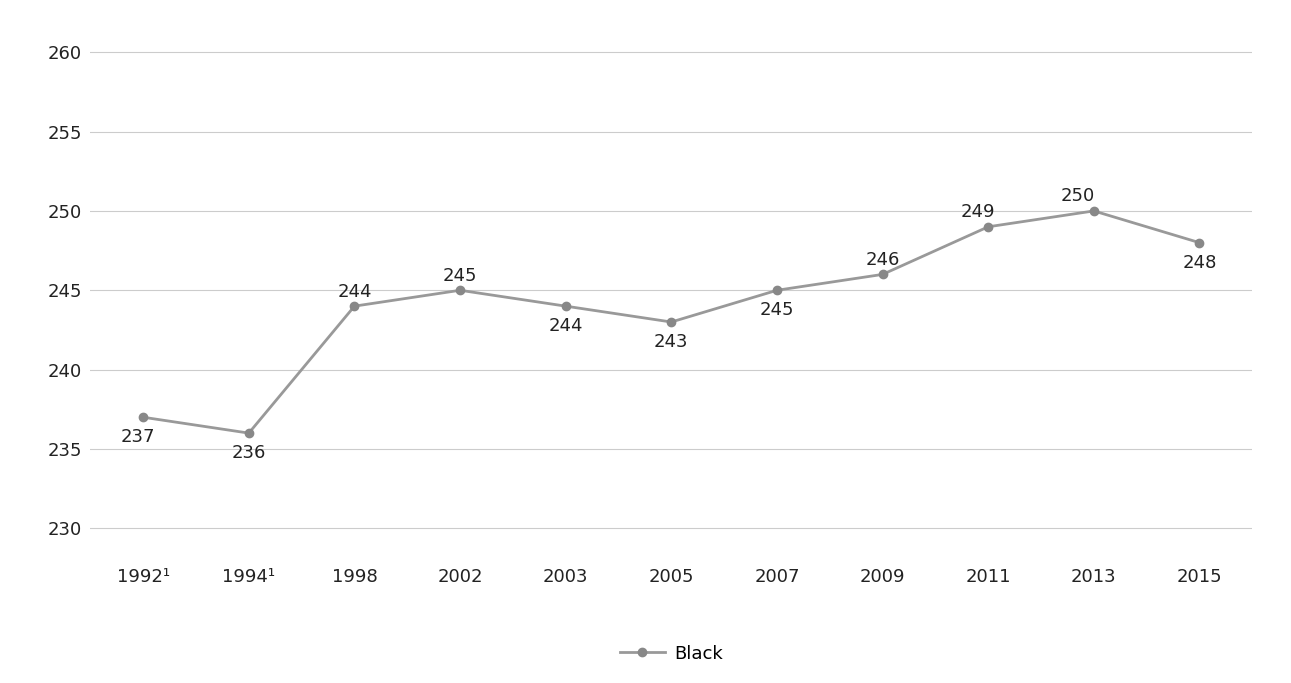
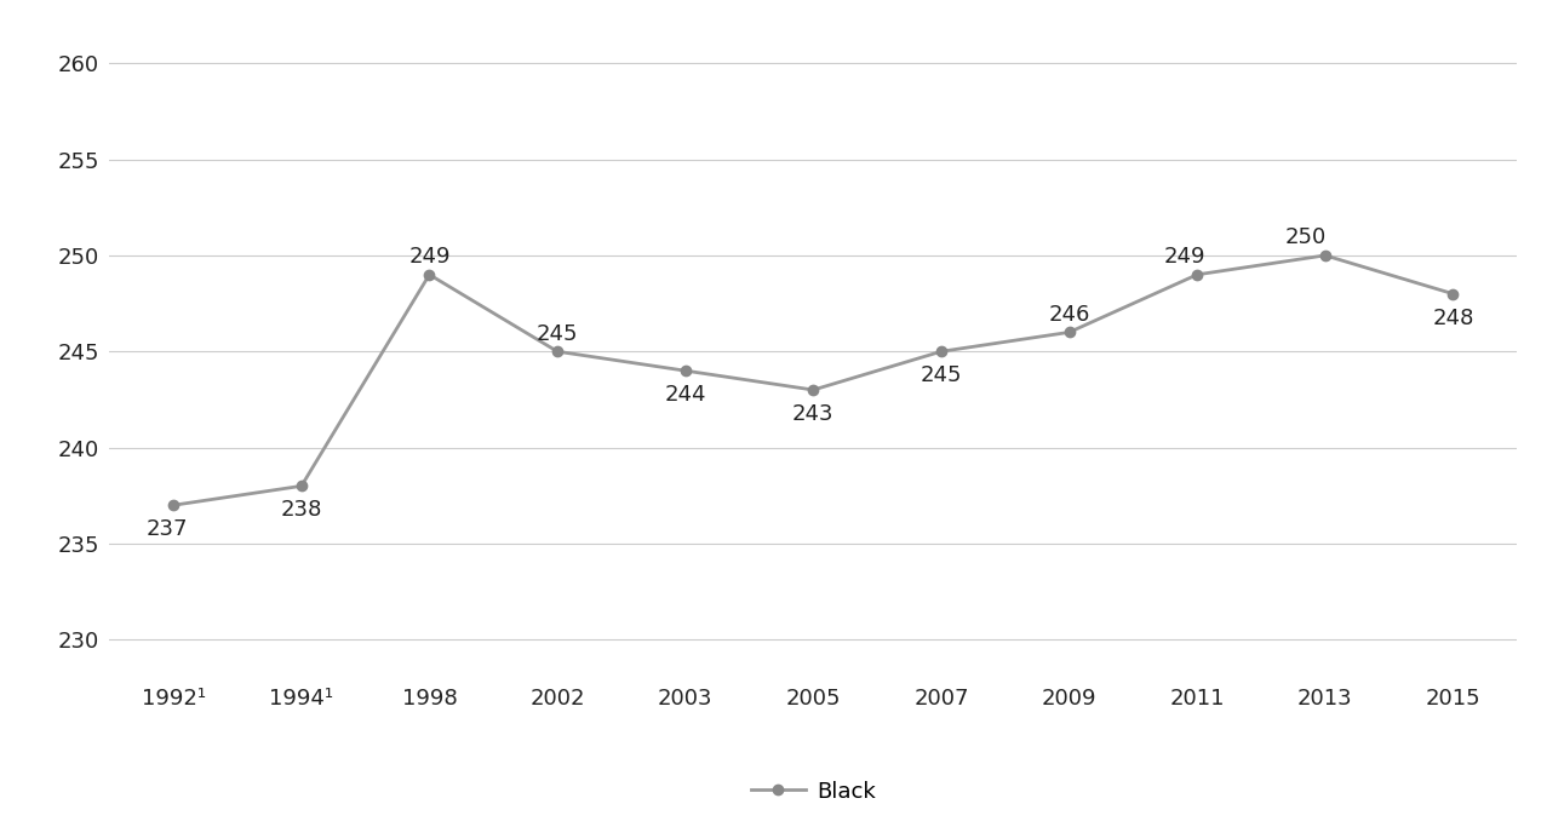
1994¹: 236 -> 238
1998: 244 -> 249
